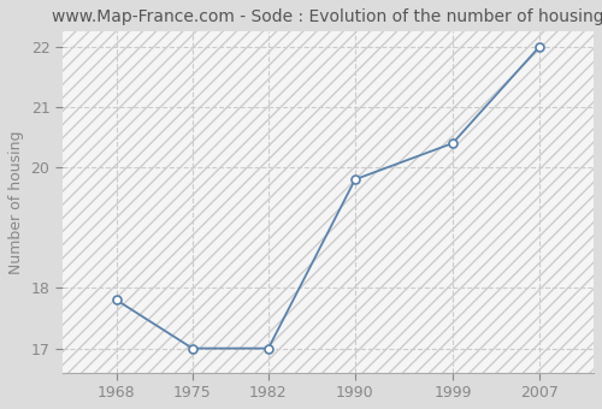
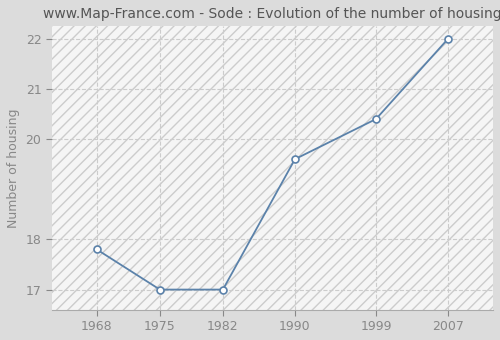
1990: 19.8 -> 19.6
